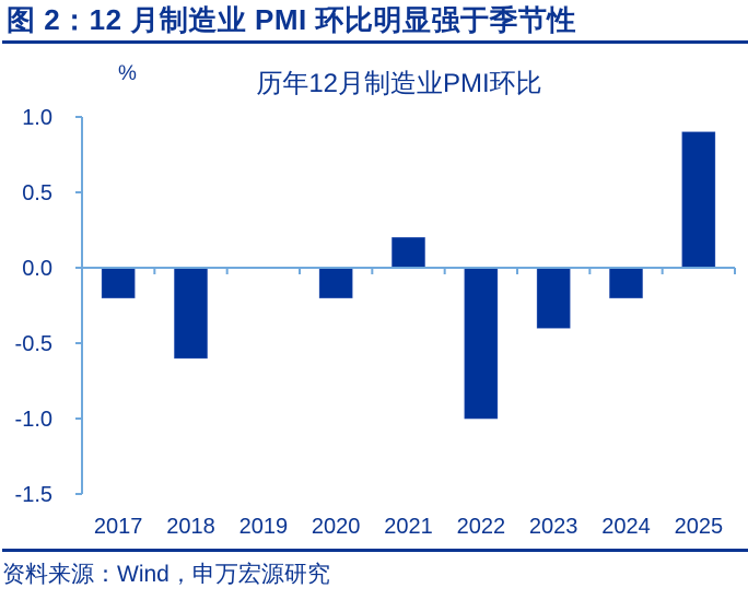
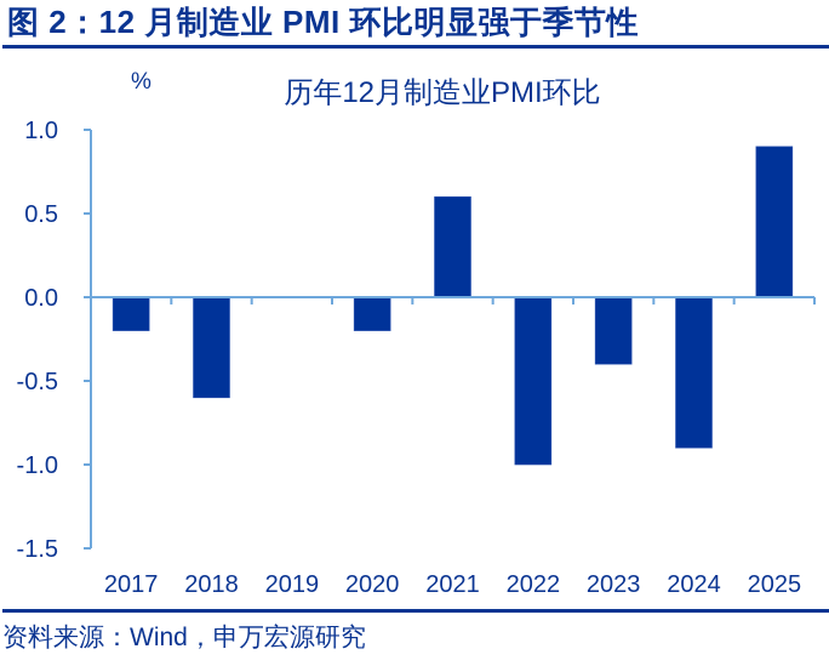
2021: 0.2 -> 0.6
2024: -0.2 -> -0.9
